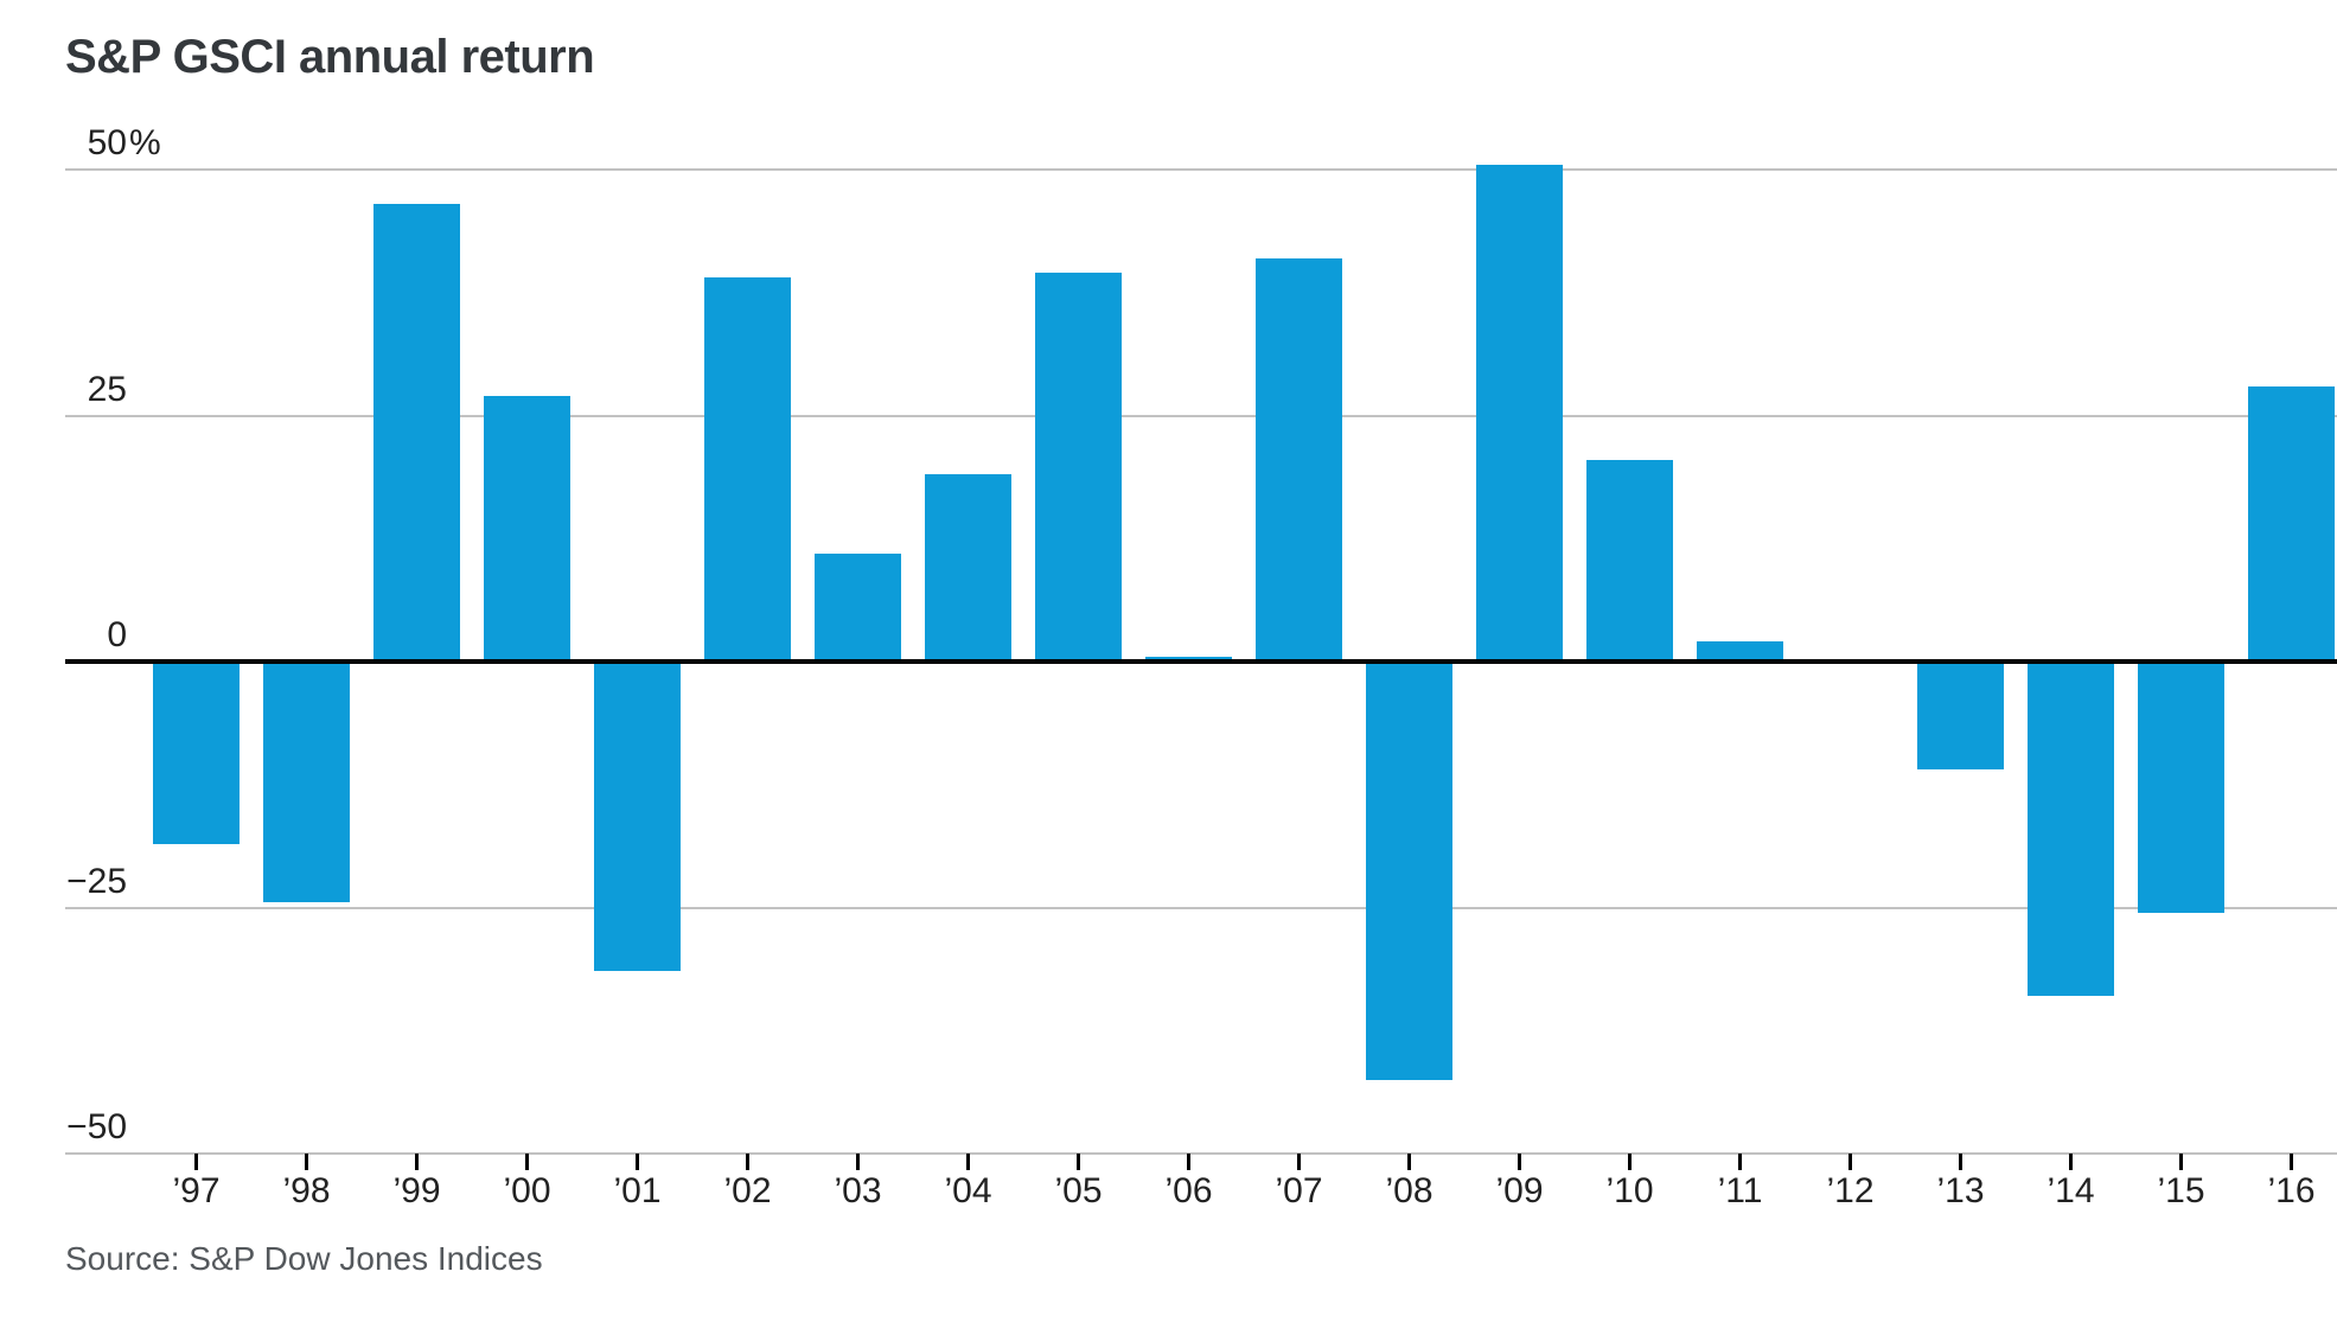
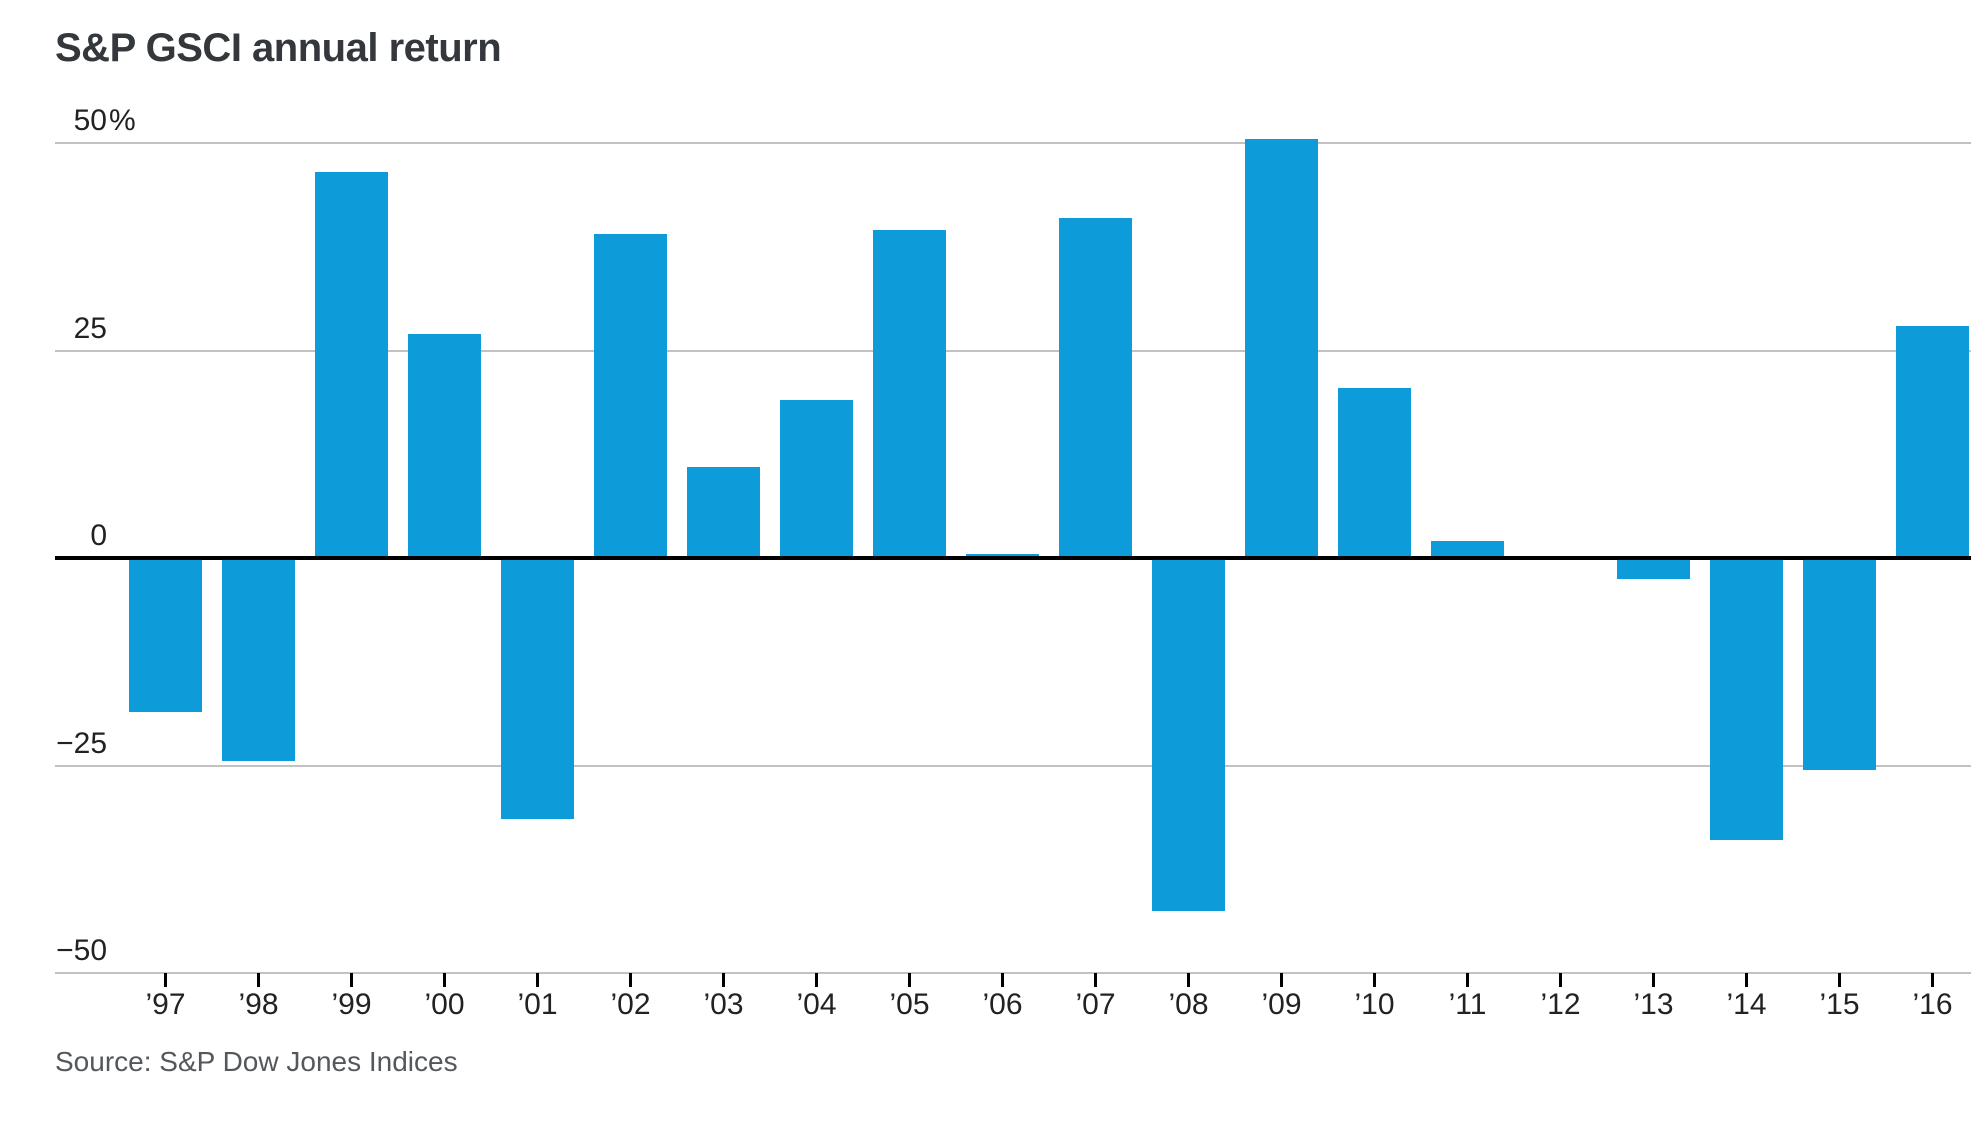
’13: -11 -> -2
